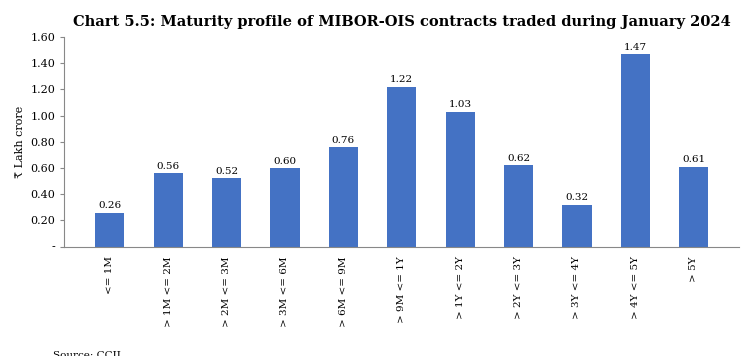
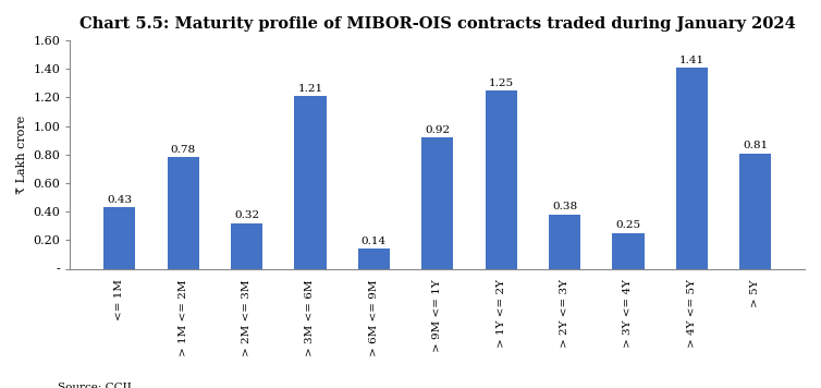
<= 1M: 0.26 -> 0.43
> 1M <= 2M: 0.56 -> 0.78
> 2M <= 3M: 0.52 -> 0.32
> 3M <= 6M: 0.60 -> 1.21
> 6M <= 9M: 0.76 -> 0.14
> 9M <= 1Y: 1.22 -> 0.92
> 1Y <= 2Y: 1.03 -> 1.25
> 2Y <= 3Y: 0.62 -> 0.38
> 3Y <= 4Y: 0.32 -> 0.25
> 4Y <= 5Y: 1.47 -> 1.41
> 5Y: 0.61 -> 0.81
